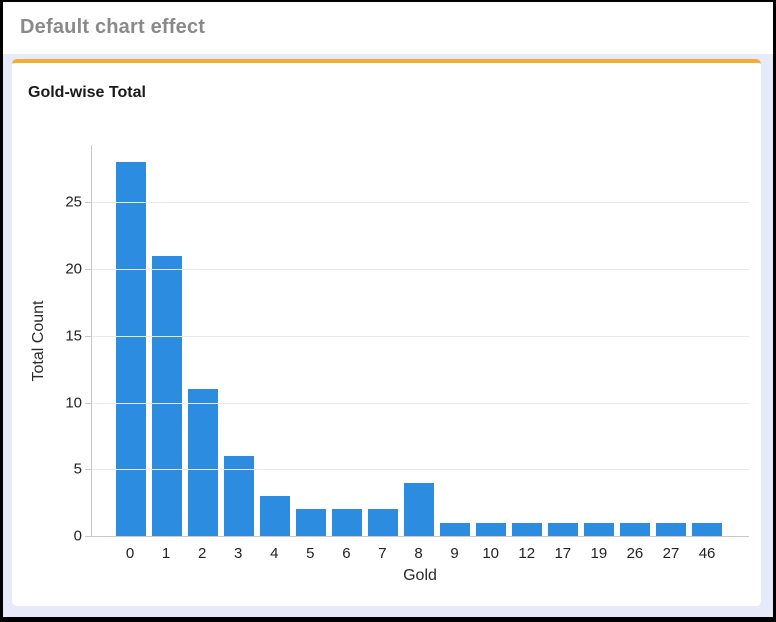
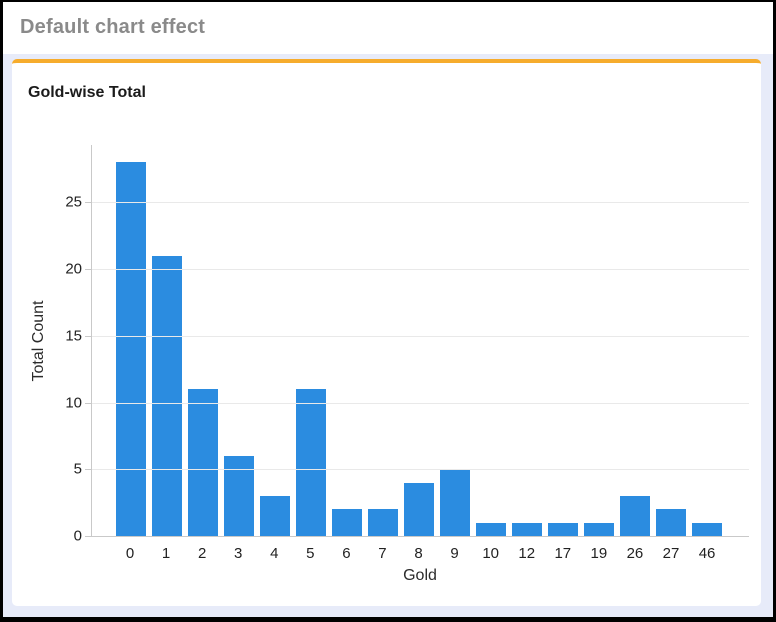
5: 2 -> 11
9: 1 -> 5
26: 1 -> 3
27: 1 -> 2
